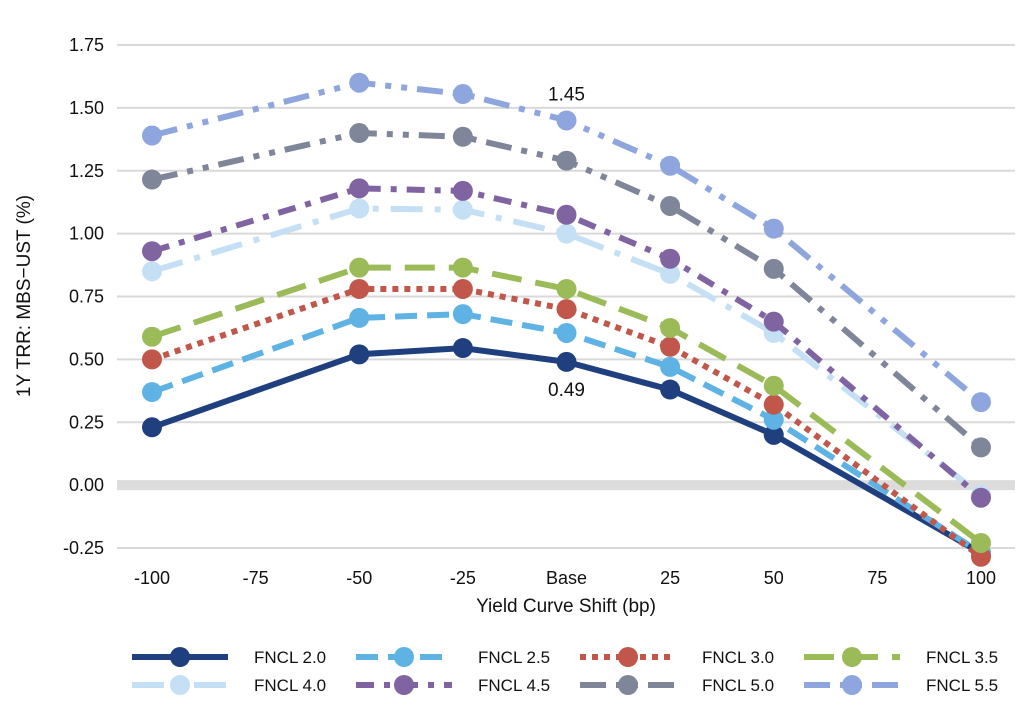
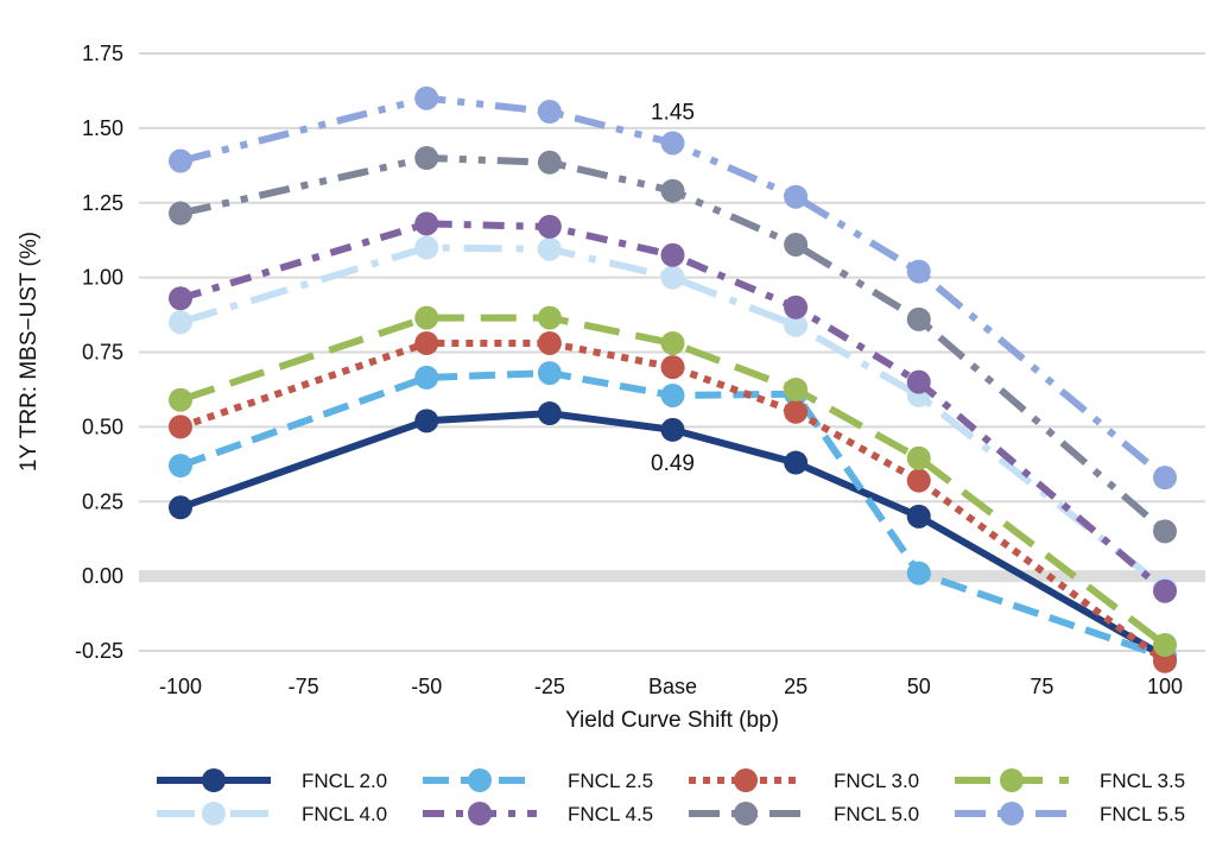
FNCL 2.5/25: 0.47 -> 0.61
FNCL 2.5/50: 0.26 -> 0.01
